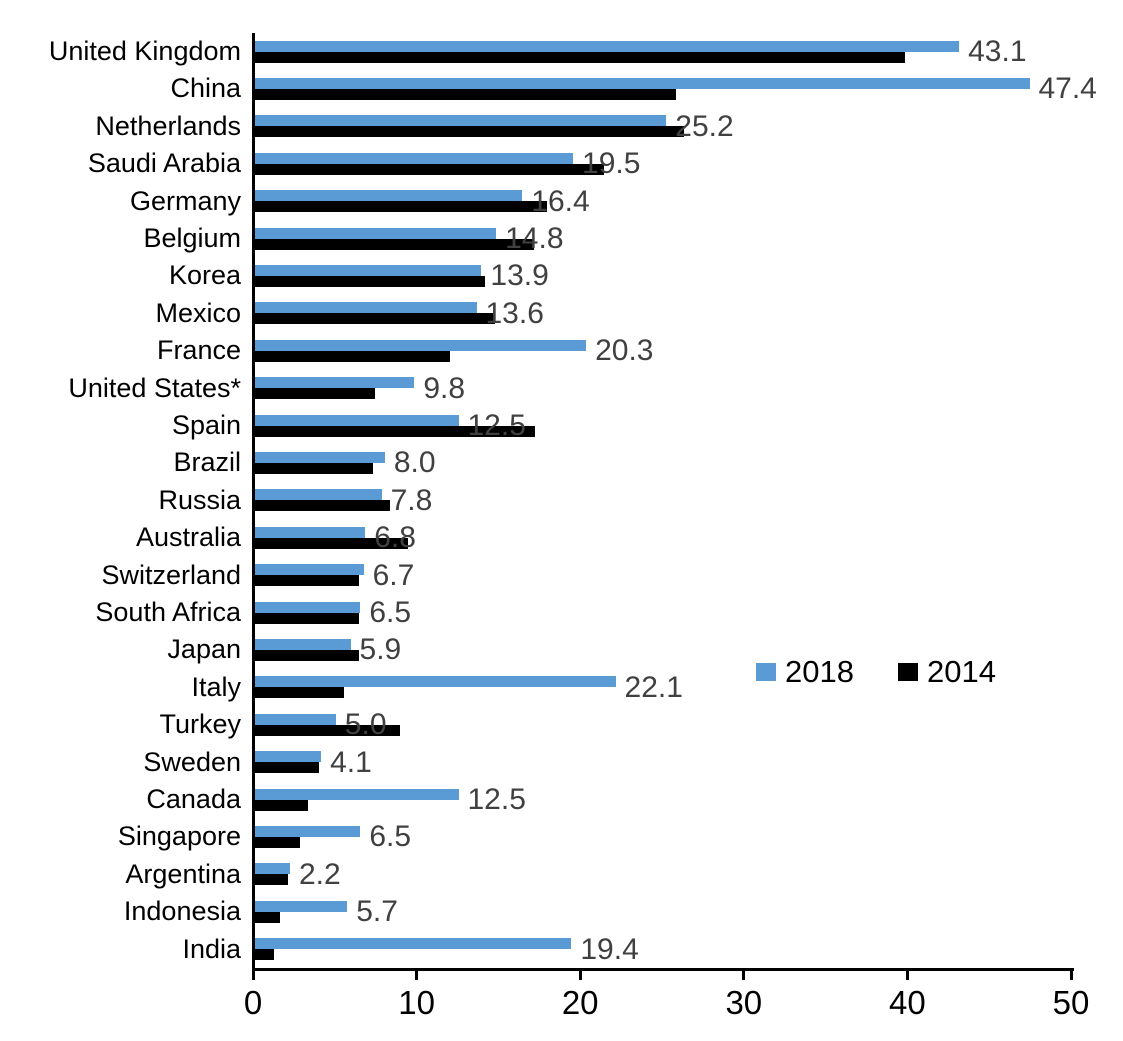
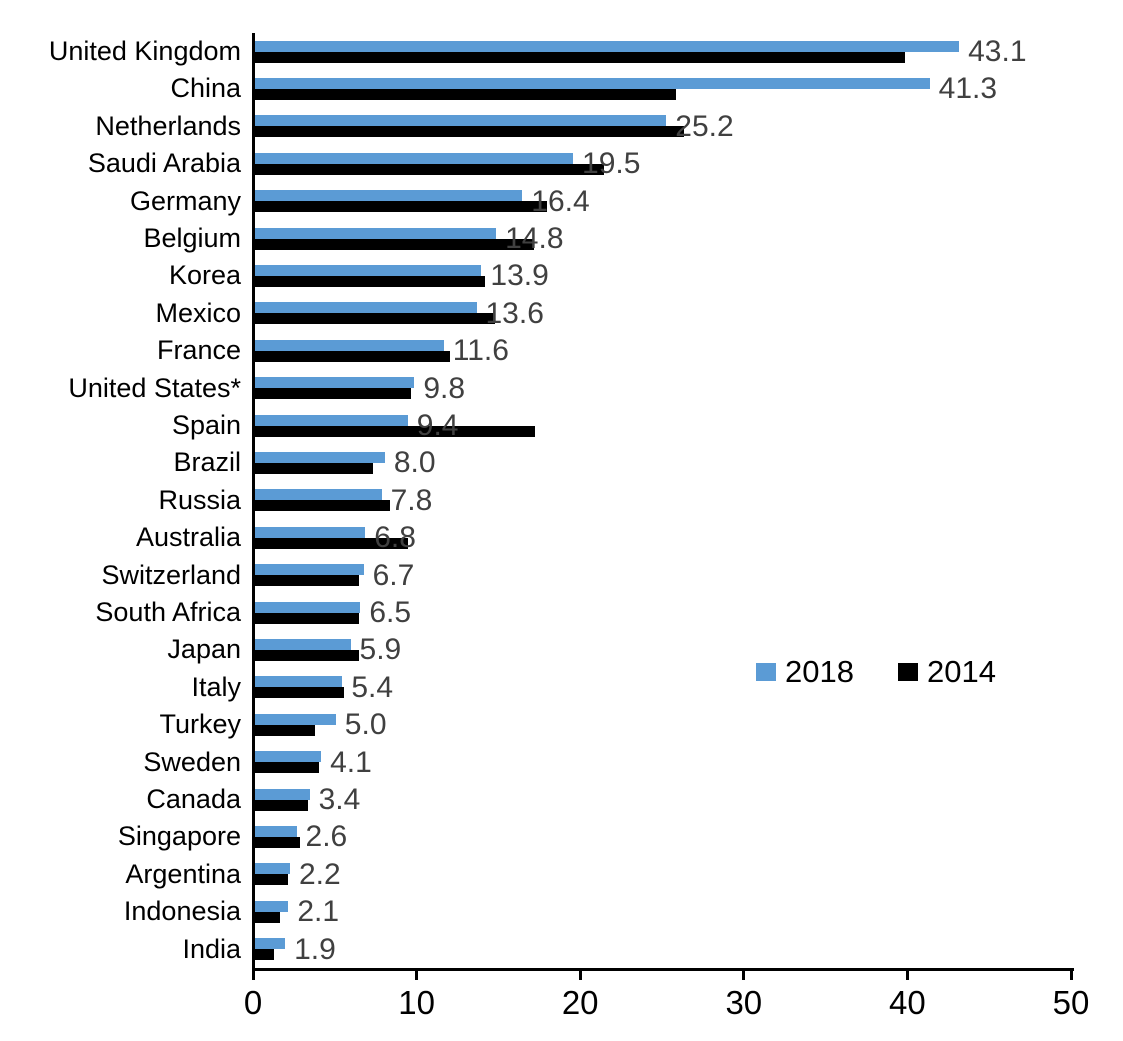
2018/China: 47.4 -> 41.3
2018/France: 20.3 -> 11.6
2014/United States*: 7.4 -> 9.6
2018/Spain: 12.5 -> 9.4
2018/Italy: 22.1 -> 5.4
2014/Turkey: 8.9 -> 3.7
2018/Canada: 12.5 -> 3.4
2018/Singapore: 6.5 -> 2.6
2018/Indonesia: 5.7 -> 2.1
2018/India: 19.4 -> 1.9
